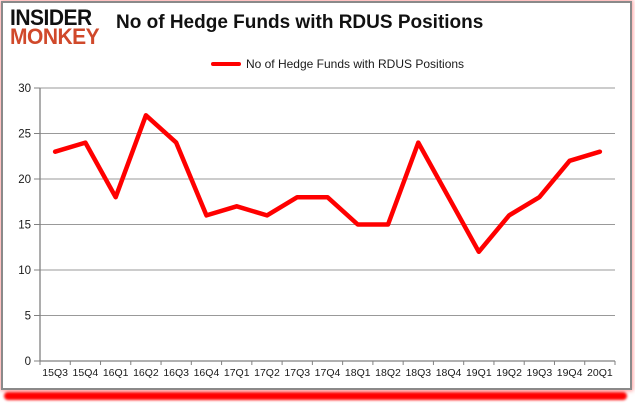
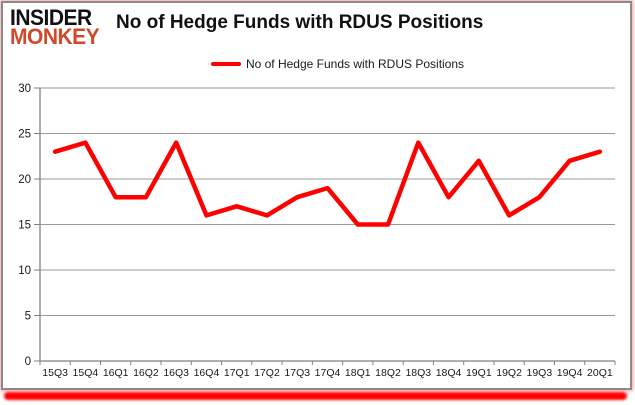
16Q2: 27 -> 18
17Q4: 18 -> 19
19Q1: 12 -> 22
